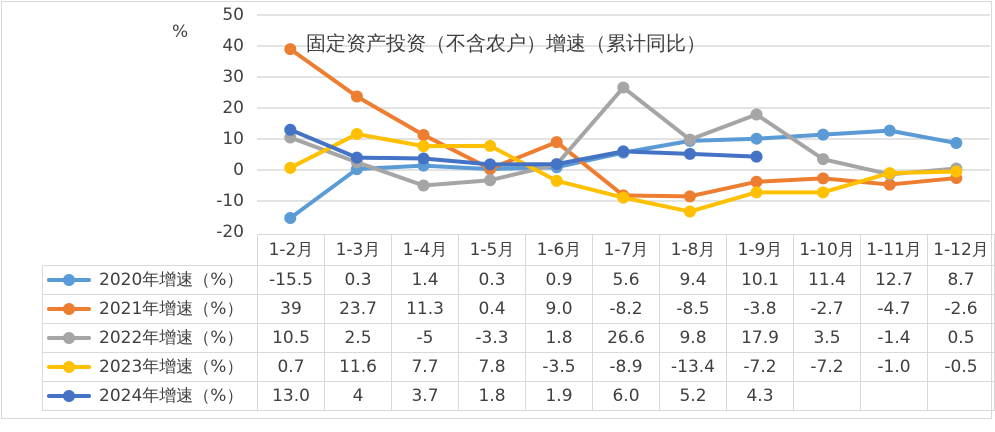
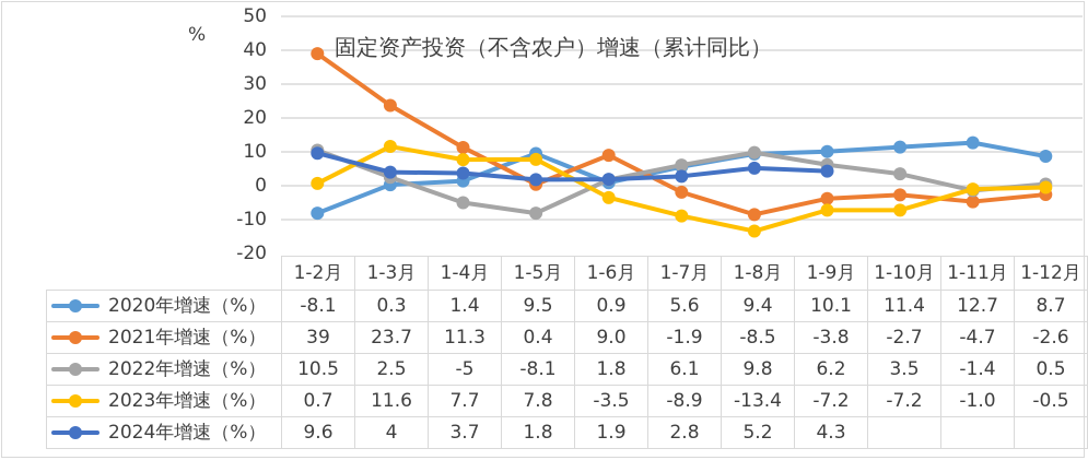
2020年增速（%）/1-2月: -15.5 -> -8.1
2024年增速（%）/1-2月: 13.0 -> 9.6
2020年增速（%）/1-5月: 0.3 -> 9.5
2022年增速（%）/1-5月: -3.3 -> -8.1
2021年增速（%）/1-7月: -8.2 -> -1.9
2022年增速（%）/1-7月: 26.6 -> 6.1
2024年增速（%）/1-7月: 6.0 -> 2.8
2022年增速（%）/1-9月: 17.9 -> 6.2
